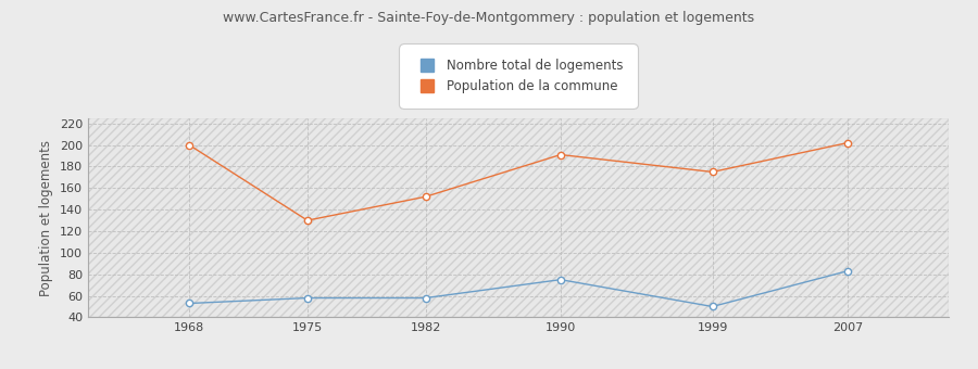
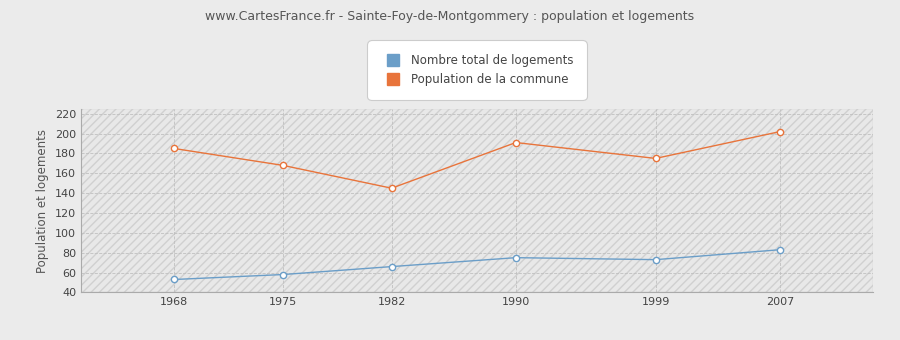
Population de la commune/1968: 200 -> 185
Population de la commune/1975: 130 -> 168
Nombre total de logements/1982: 58 -> 66
Population de la commune/1982: 152 -> 145
Nombre total de logements/1999: 50 -> 73
